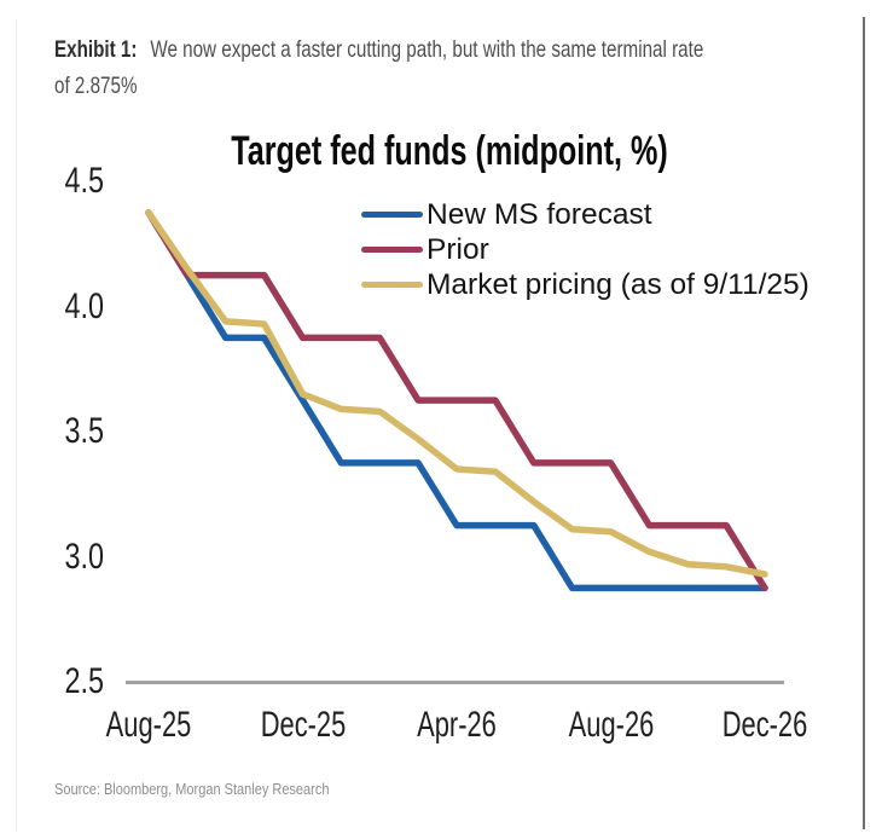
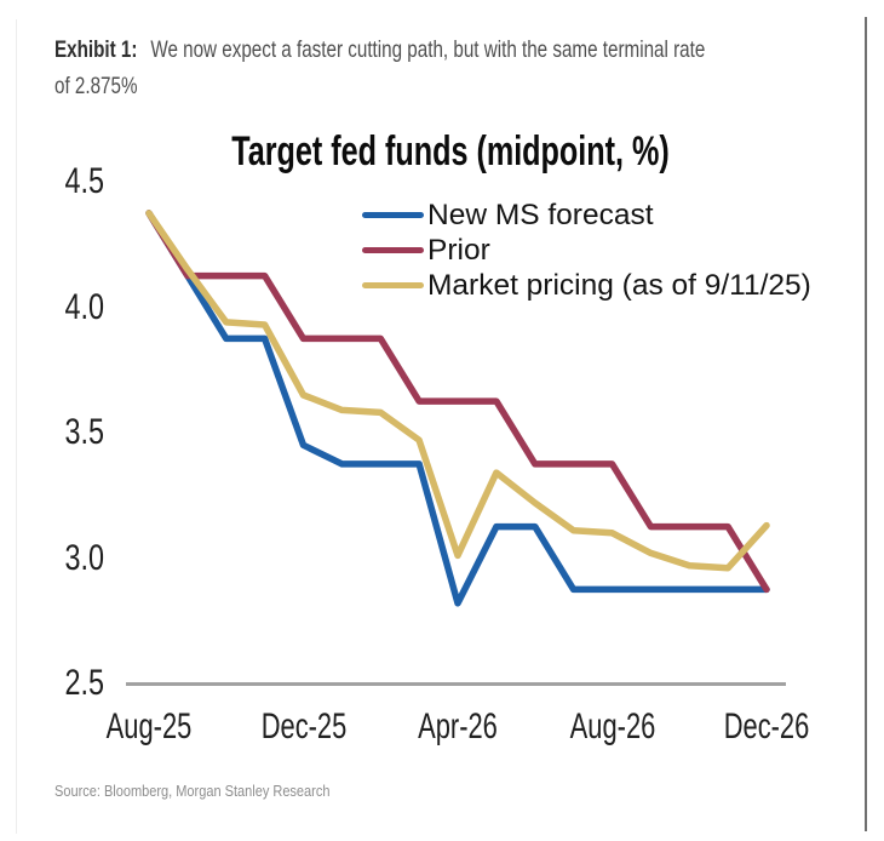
New MS forecast/Dec-25: 3.62 -> 3.45
New MS forecast/Apr-26: 3.12 -> 2.82
Market pricing (as of 9/11/25)/Apr-26: 3.35 -> 3.01
Market pricing (as of 9/11/25)/Dec-26: 2.93 -> 3.13
